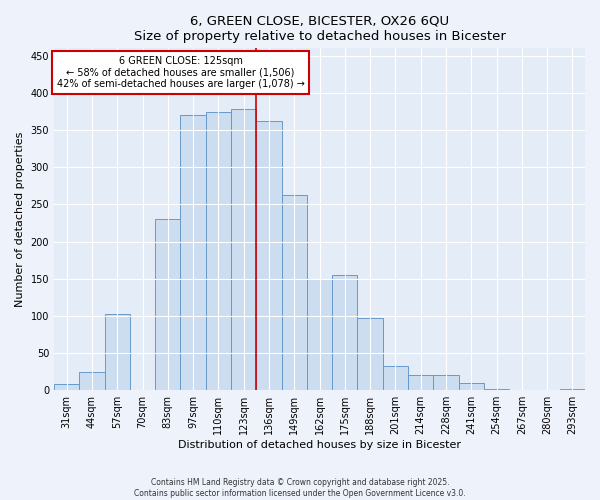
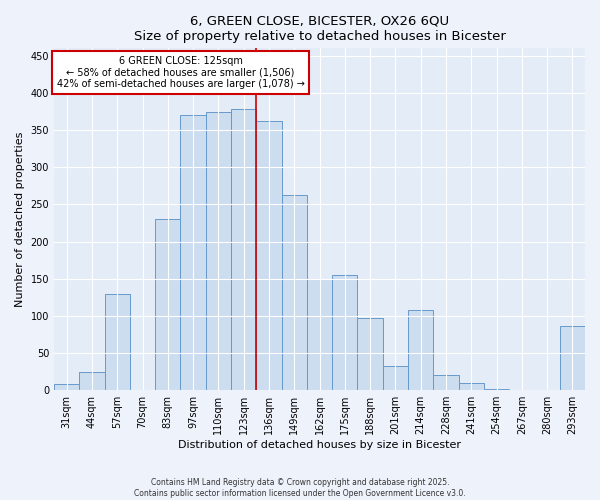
57sqm: 103 -> 130
214sqm: 21 -> 108
293sqm: 1 -> 86
